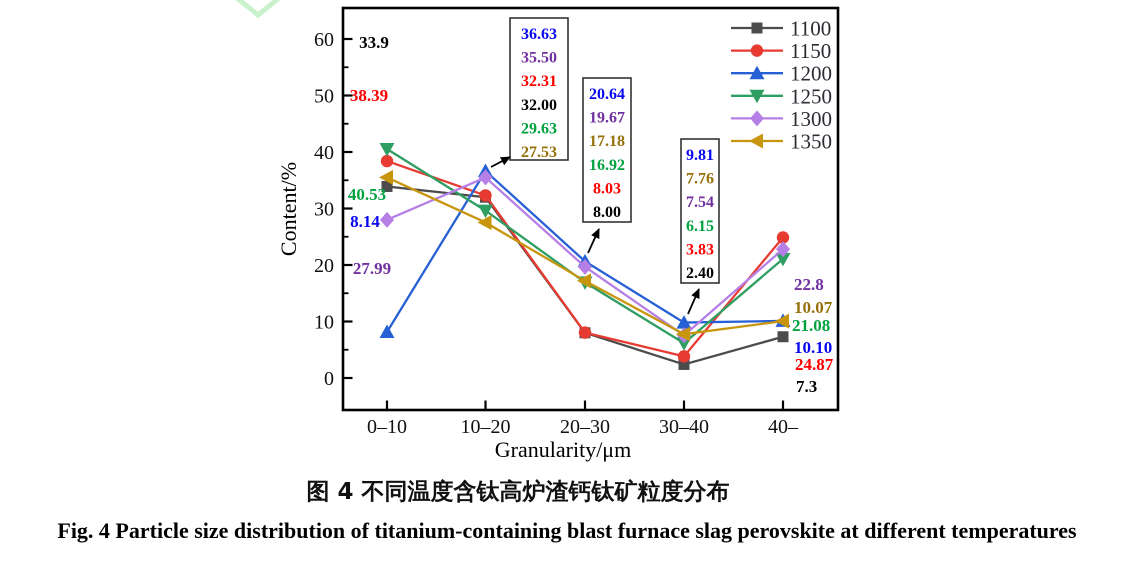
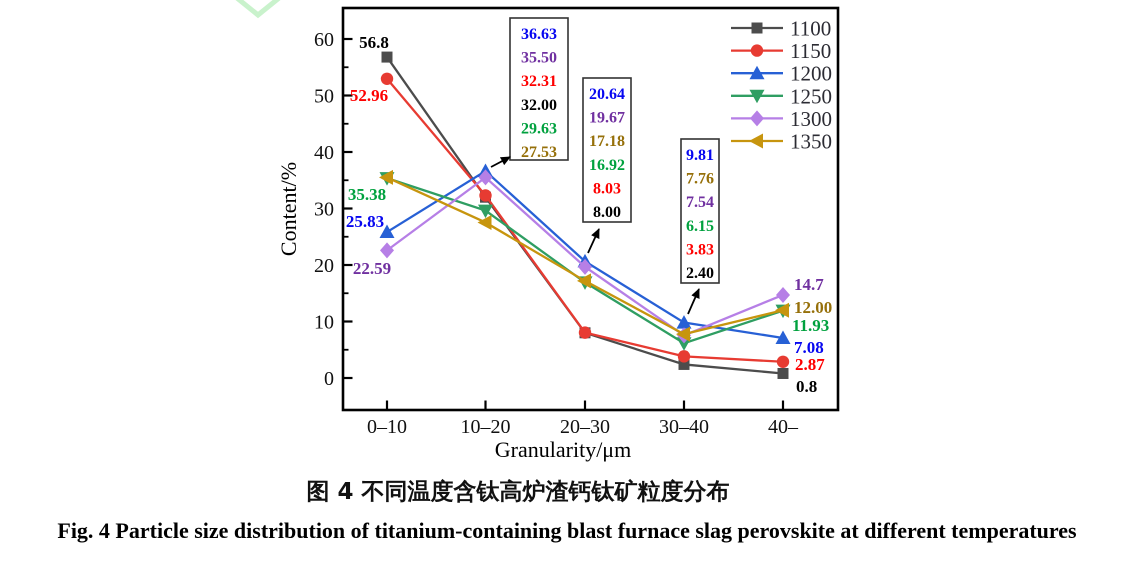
1100/0–10: 33.9 -> 56.8
1150/0–10: 38.39 -> 52.96
1200/0–10: 8.14 -> 25.83
1250/0–10: 40.53 -> 35.38
1300/0–10: 27.99 -> 22.59
1100/40–: 7.3 -> 0.8
1150/40–: 24.87 -> 2.87
1200/40–: 10.10 -> 7.08
1250/40–: 21.08 -> 11.93
1300/40–: 22.8 -> 14.7
1350/40–: 10.07 -> 12.00
